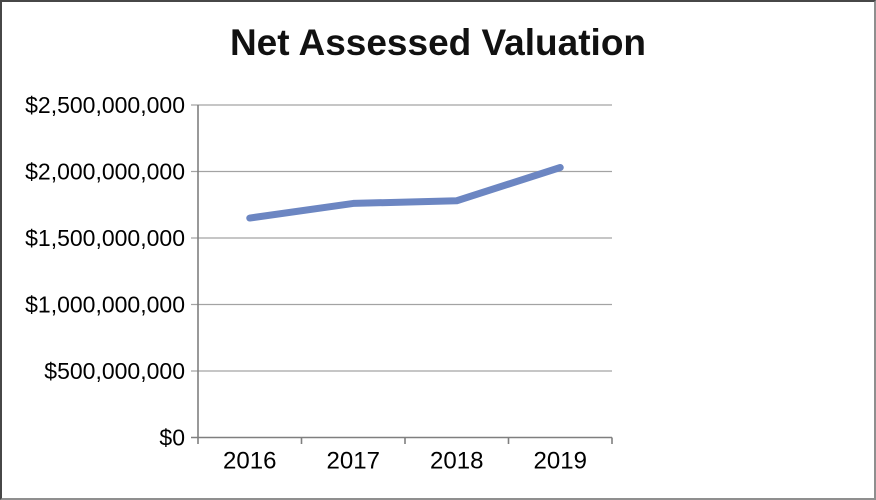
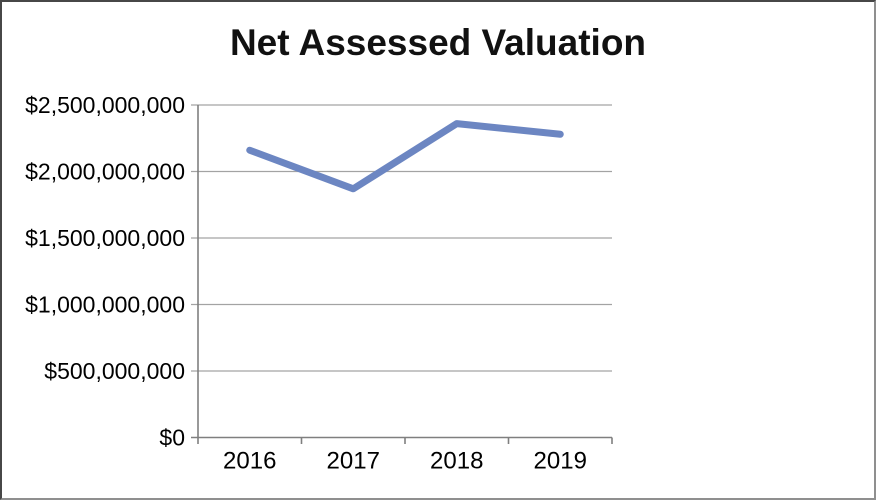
2016: $1650000000 -> $2160000000
2017: $1760000000 -> $1870000000
2018: $1780000000 -> $2360000000
2019: $2030000000 -> $2280000000
